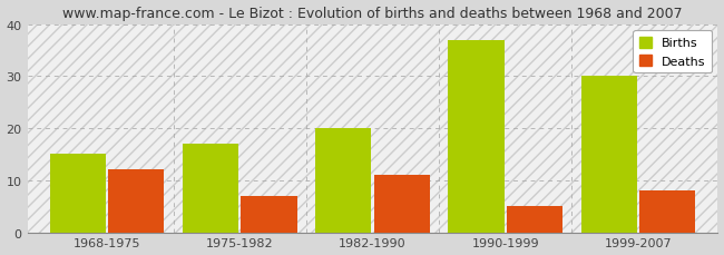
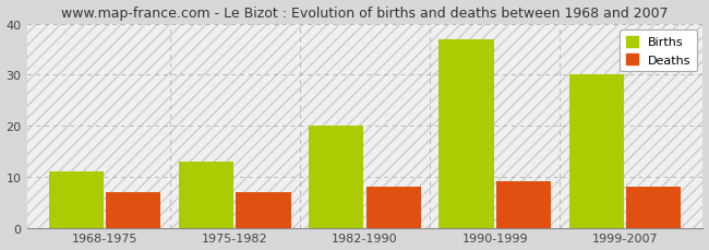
Births/1968-1975: 15 -> 11
Deaths/1968-1975: 12 -> 7
Births/1975-1982: 17 -> 13
Deaths/1982-1990: 11 -> 8
Deaths/1990-1999: 5 -> 9
